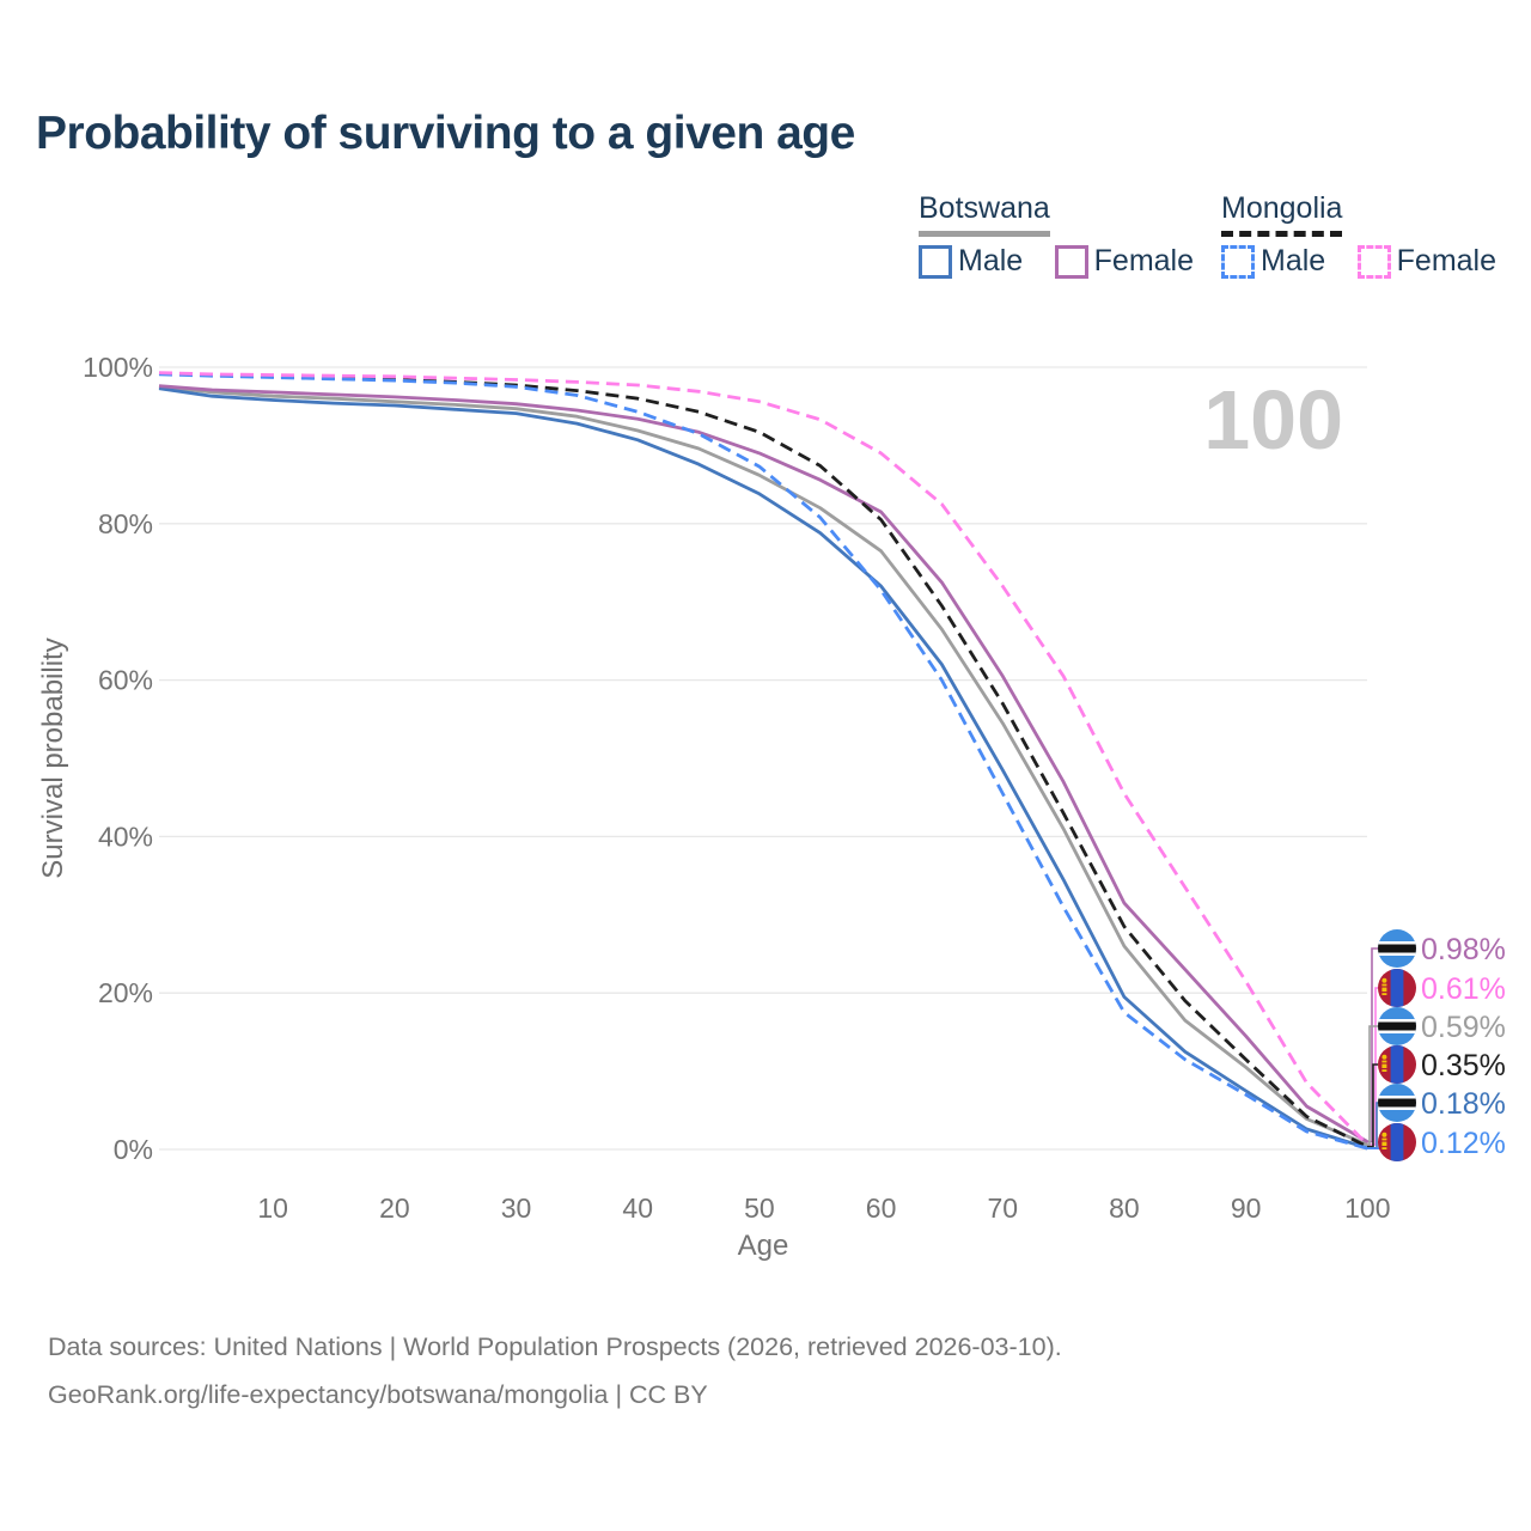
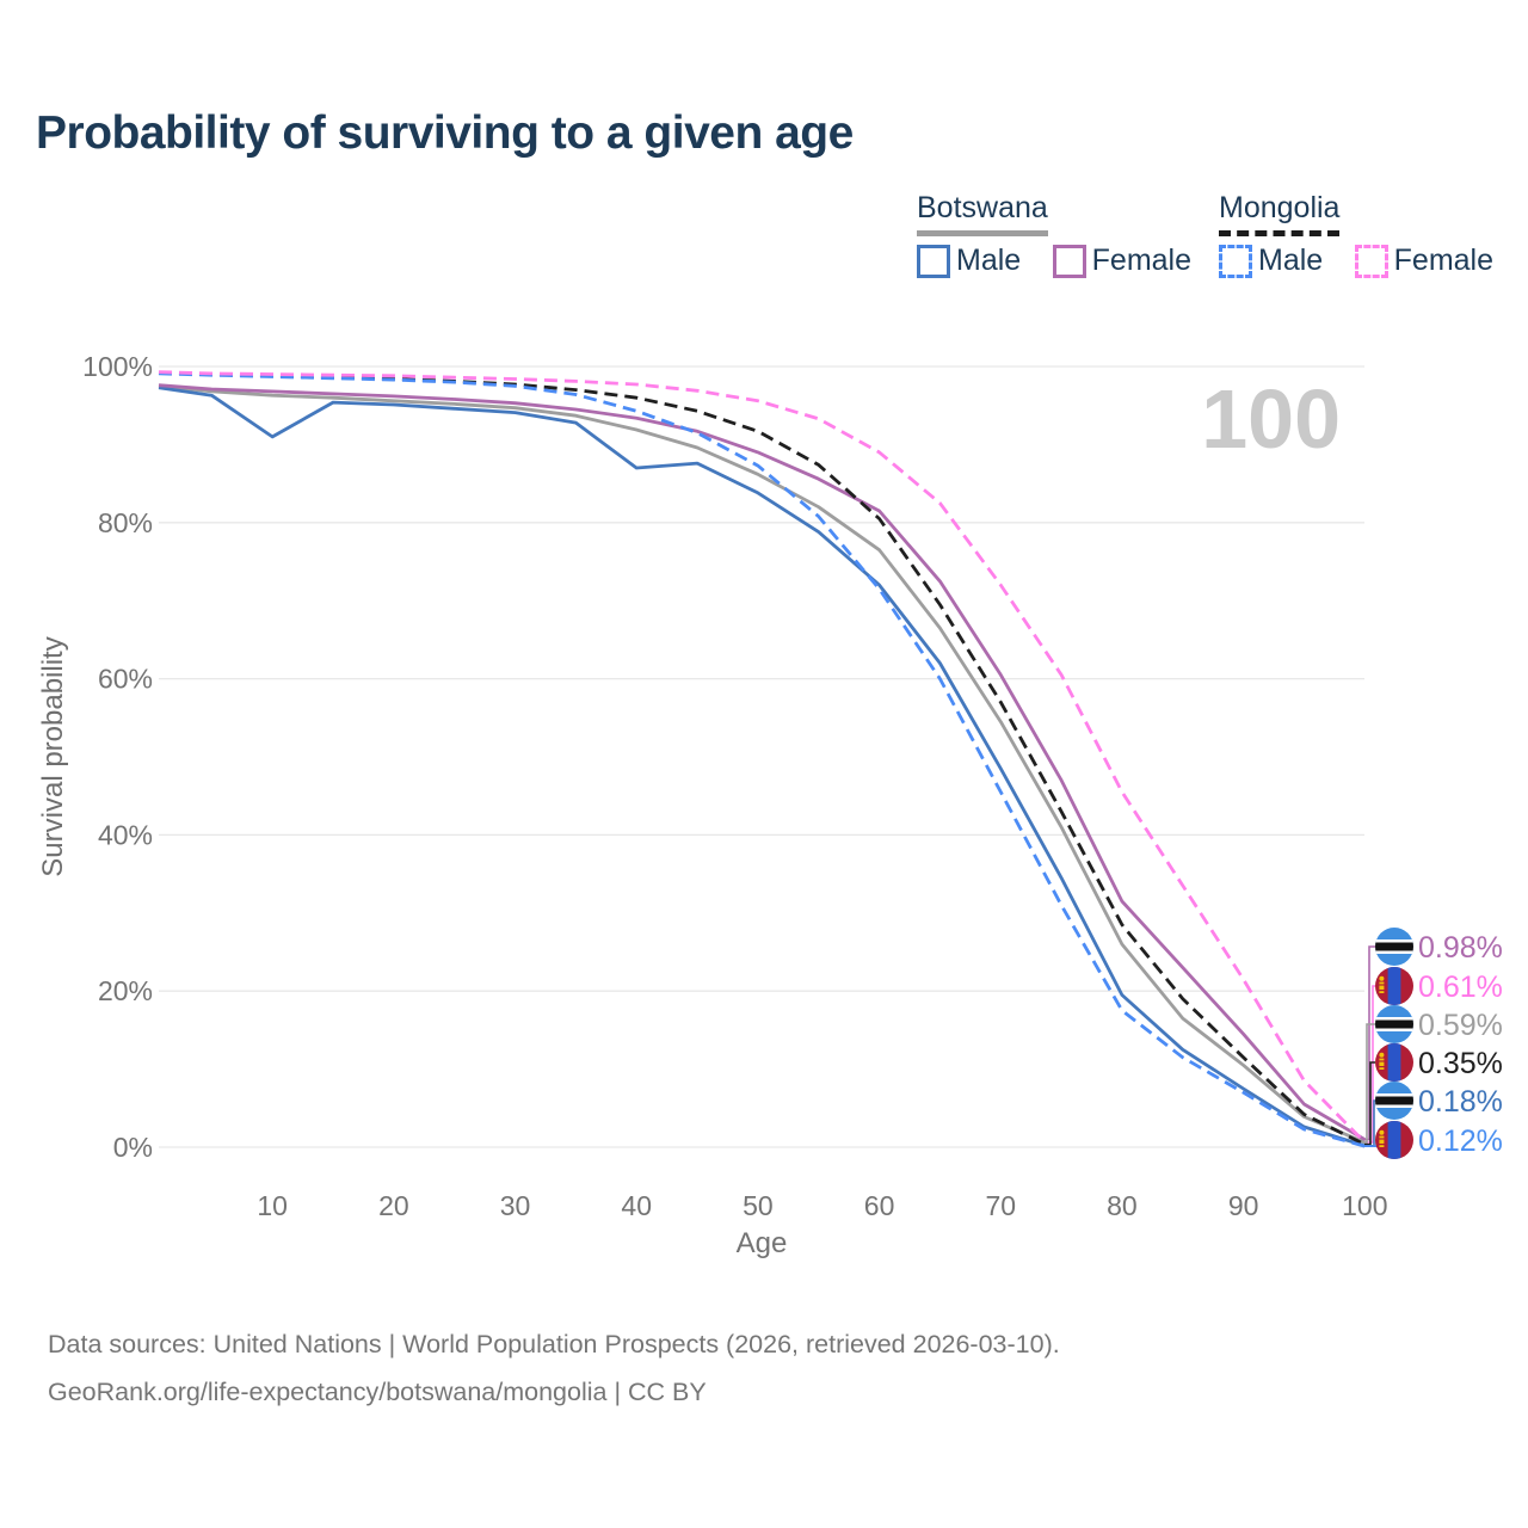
Botswana Male/10: 96% -> 91%
Botswana Male/40: 91% -> 87%
